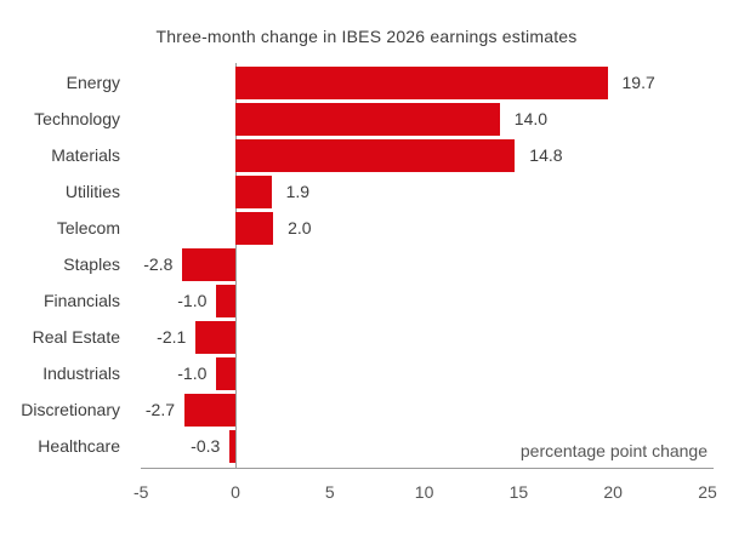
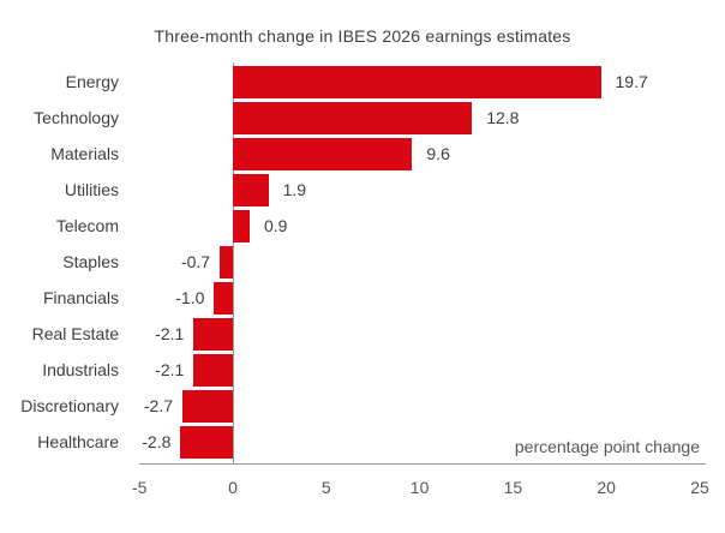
Technology: 14.0 -> 12.8
Materials: 14.8 -> 9.6
Telecom: 2.0 -> 0.9
Staples: -2.8 -> -0.7
Industrials: -1.0 -> -2.1
Healthcare: -0.3 -> -2.8
